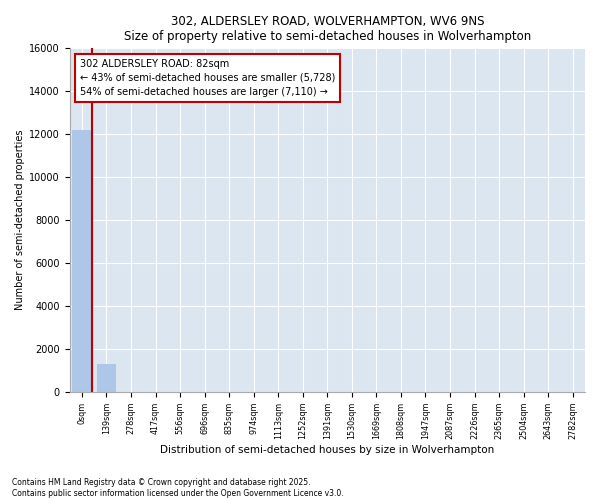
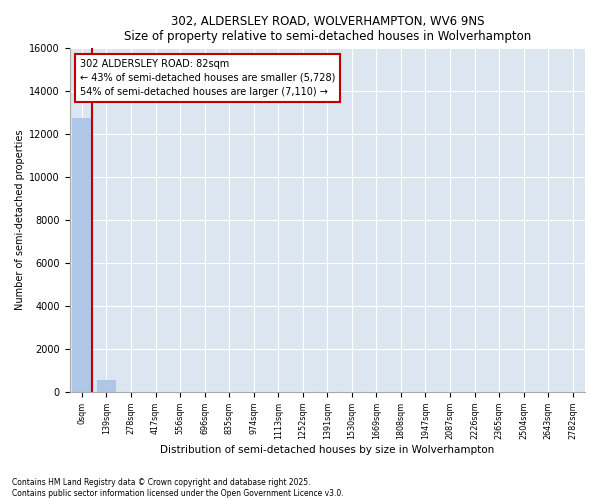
0sqm: 12200 -> 12780
139sqm: 1300 -> 580
